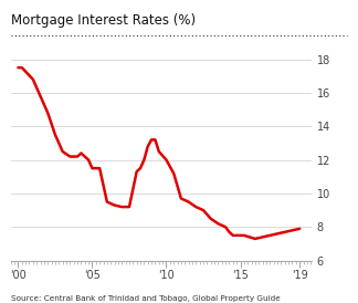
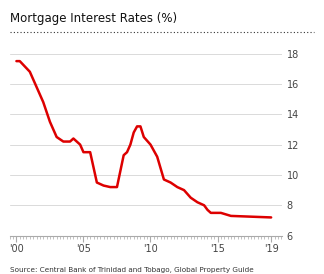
'19: 7.9 -> 7.2
